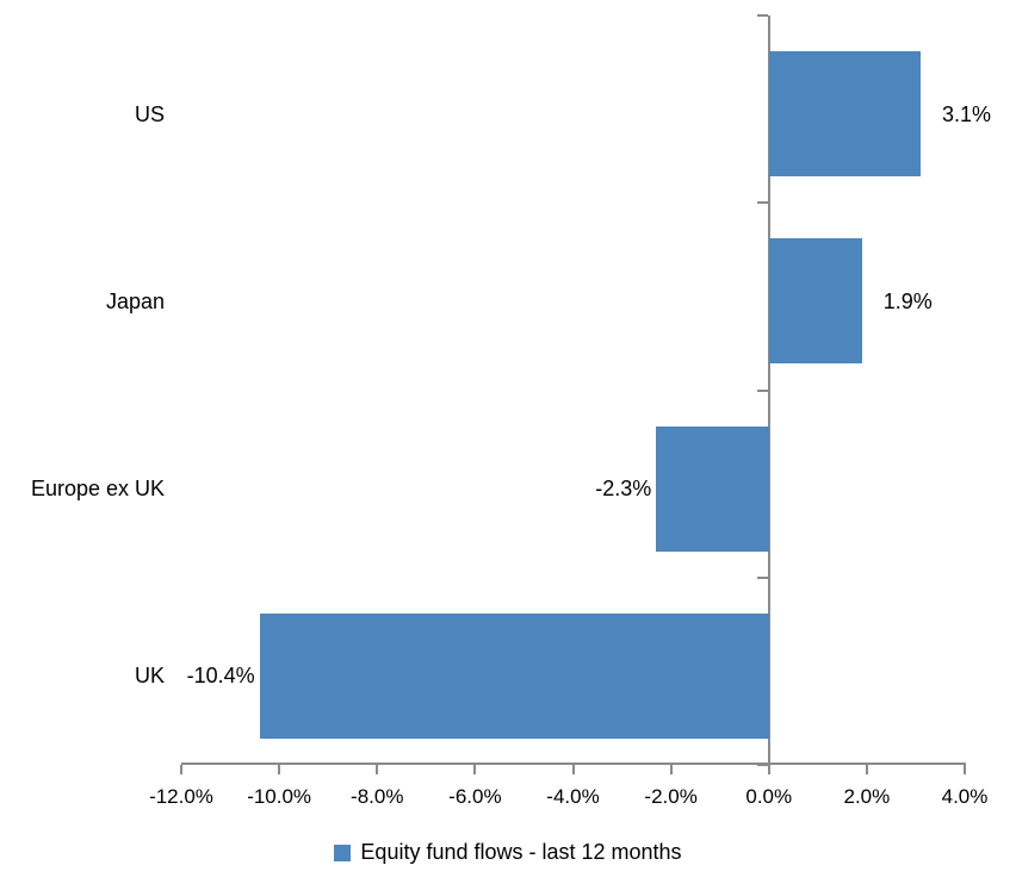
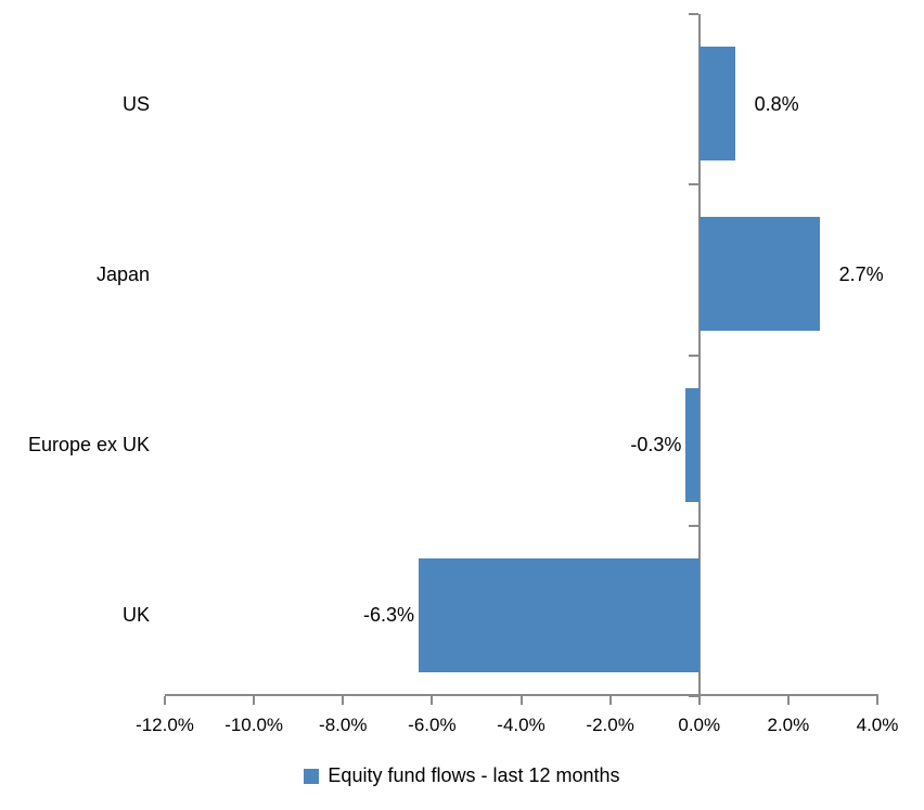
US: 3.1% -> 0.8%
Japan: 1.9% -> 2.7%
Europe ex UK: -2.3% -> -0.3%
UK: -10.4% -> -6.3%
